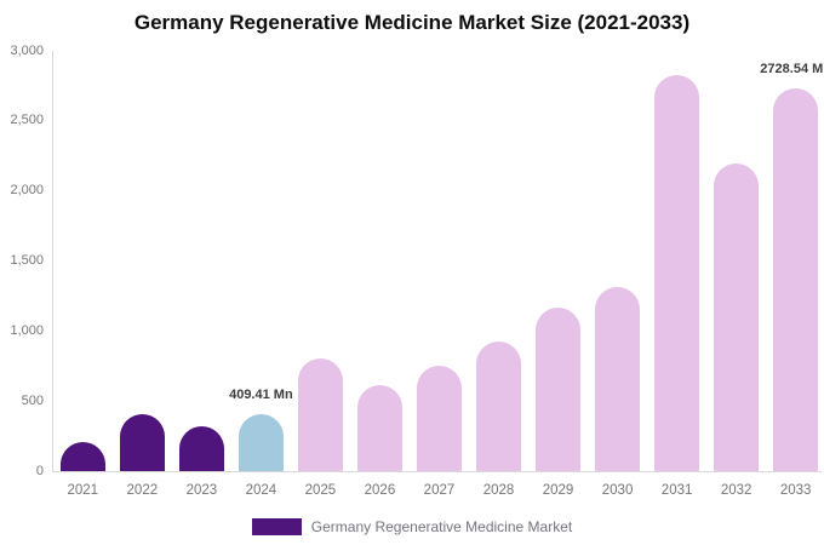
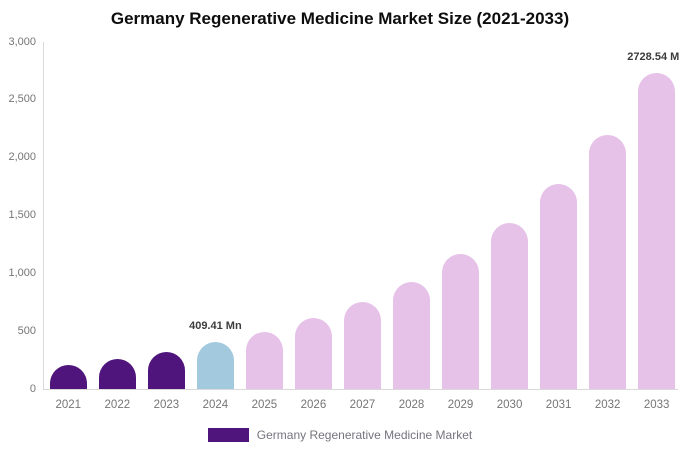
2022: 410 -> 260
2025: 800 -> 500
2030: 1310 -> 1430
2031: 2830 -> 1770
